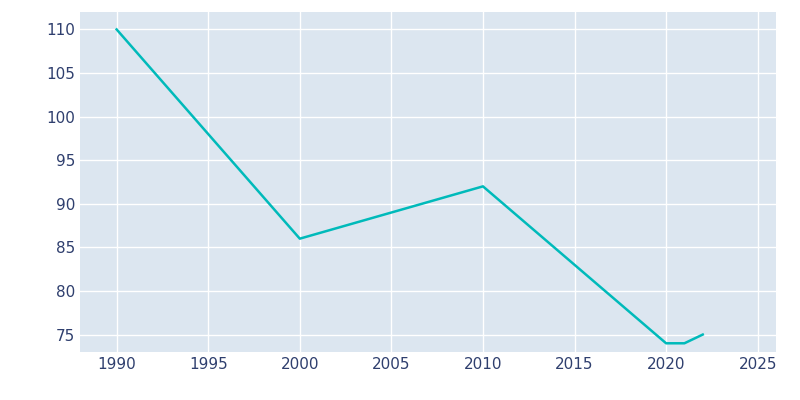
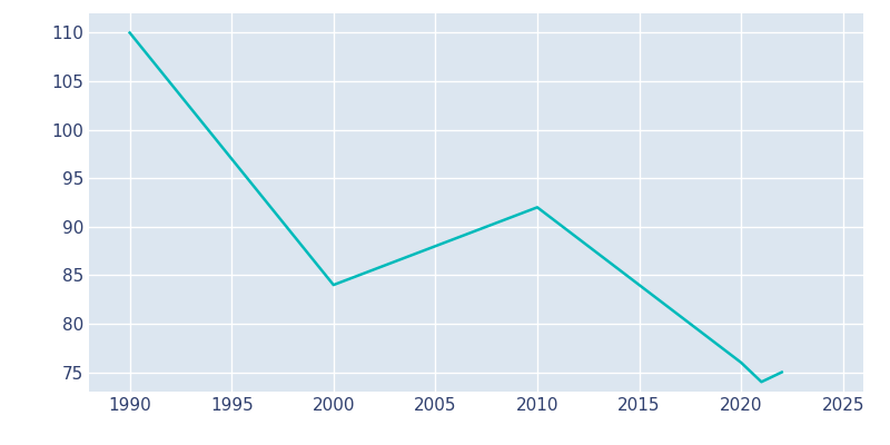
2000: 86 -> 84
2020: 74 -> 76
